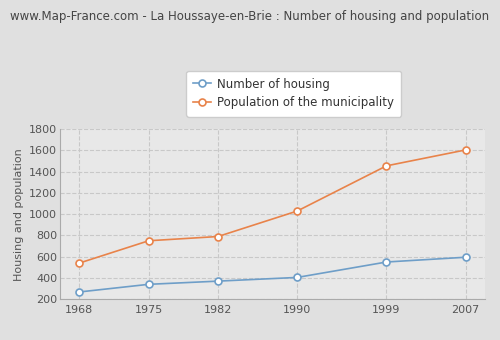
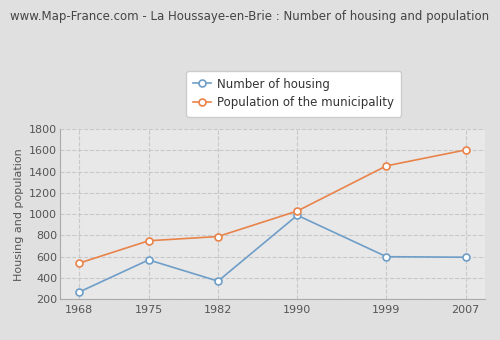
Number of housing/1975: 340 -> 570
Number of housing/1990: 400 -> 990
Number of housing/1999: 550 -> 600
